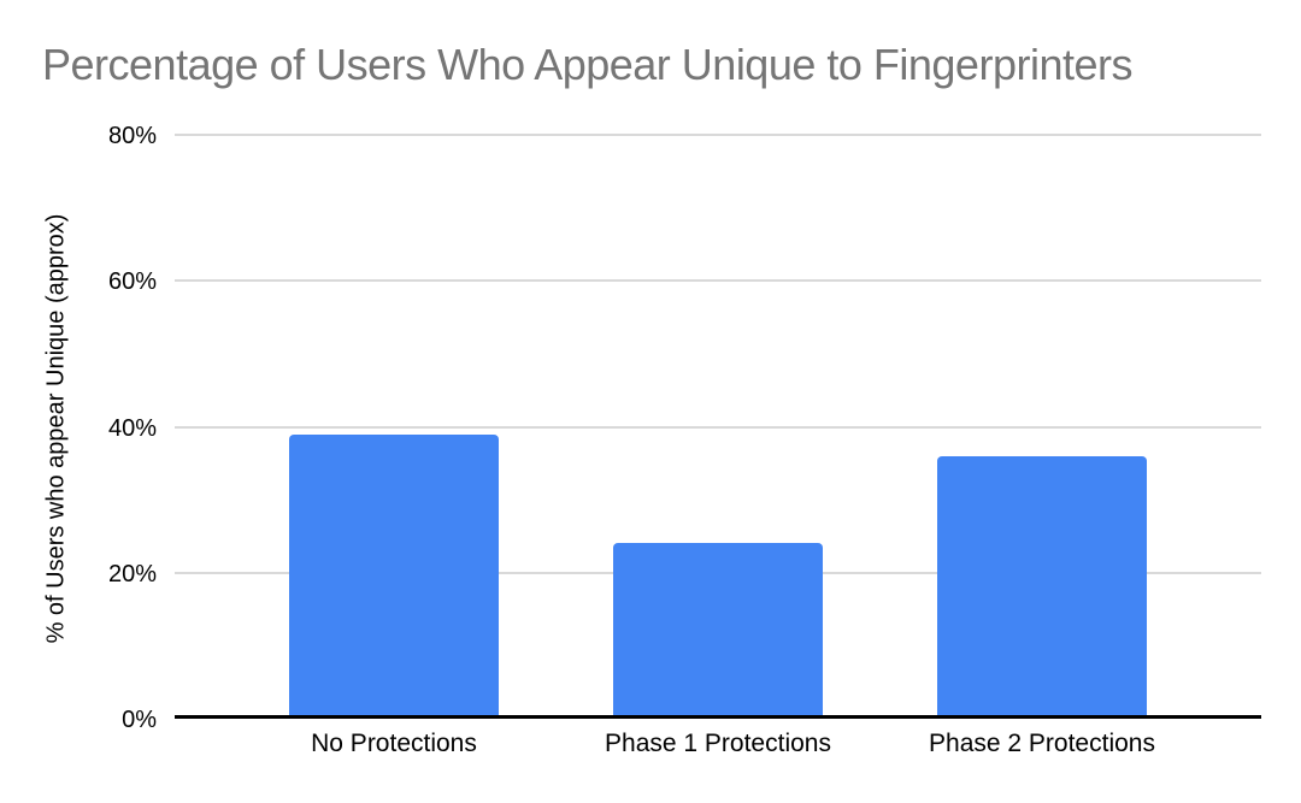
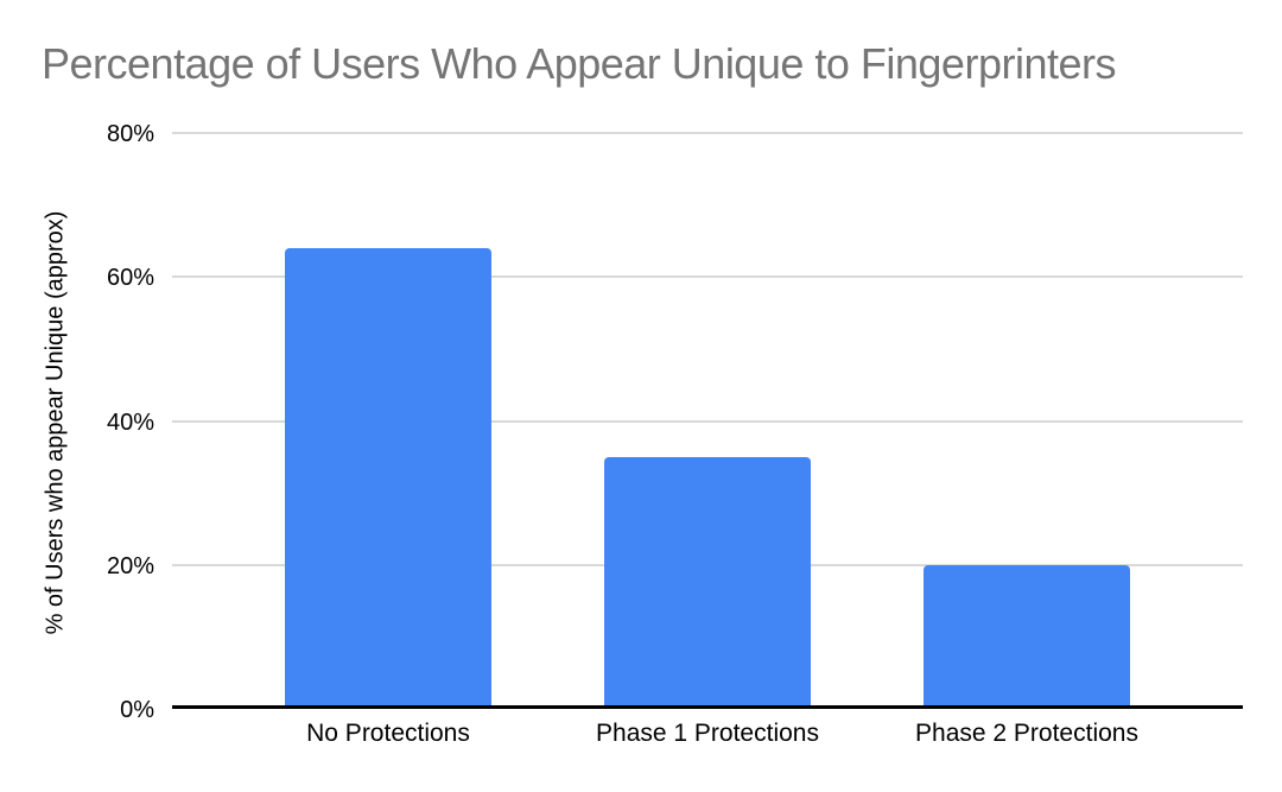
No Protections: 39% -> 64%
Phase 1 Protections: 24% -> 35%
Phase 2 Protections: 36% -> 20%
